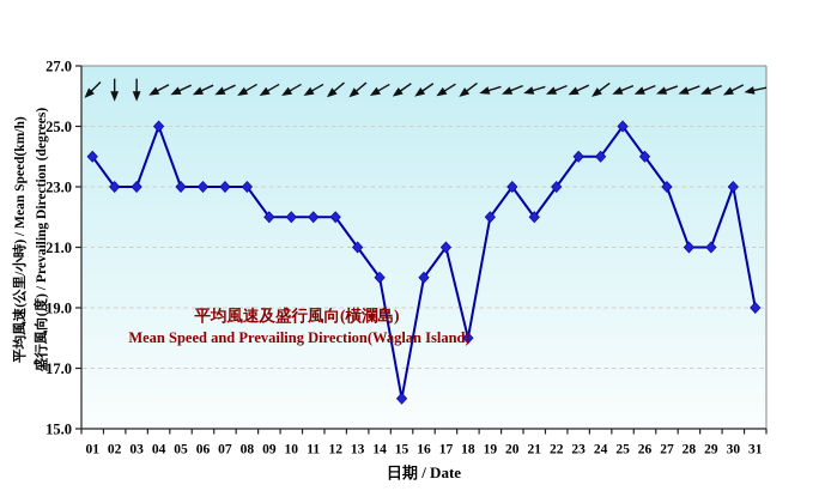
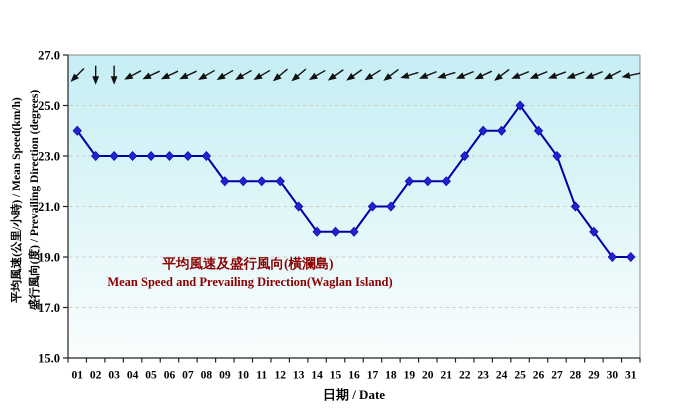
04: 25 -> 23
15: 16 -> 20
18: 18 -> 21
20: 23 -> 22
29: 21 -> 20
30: 23 -> 19
